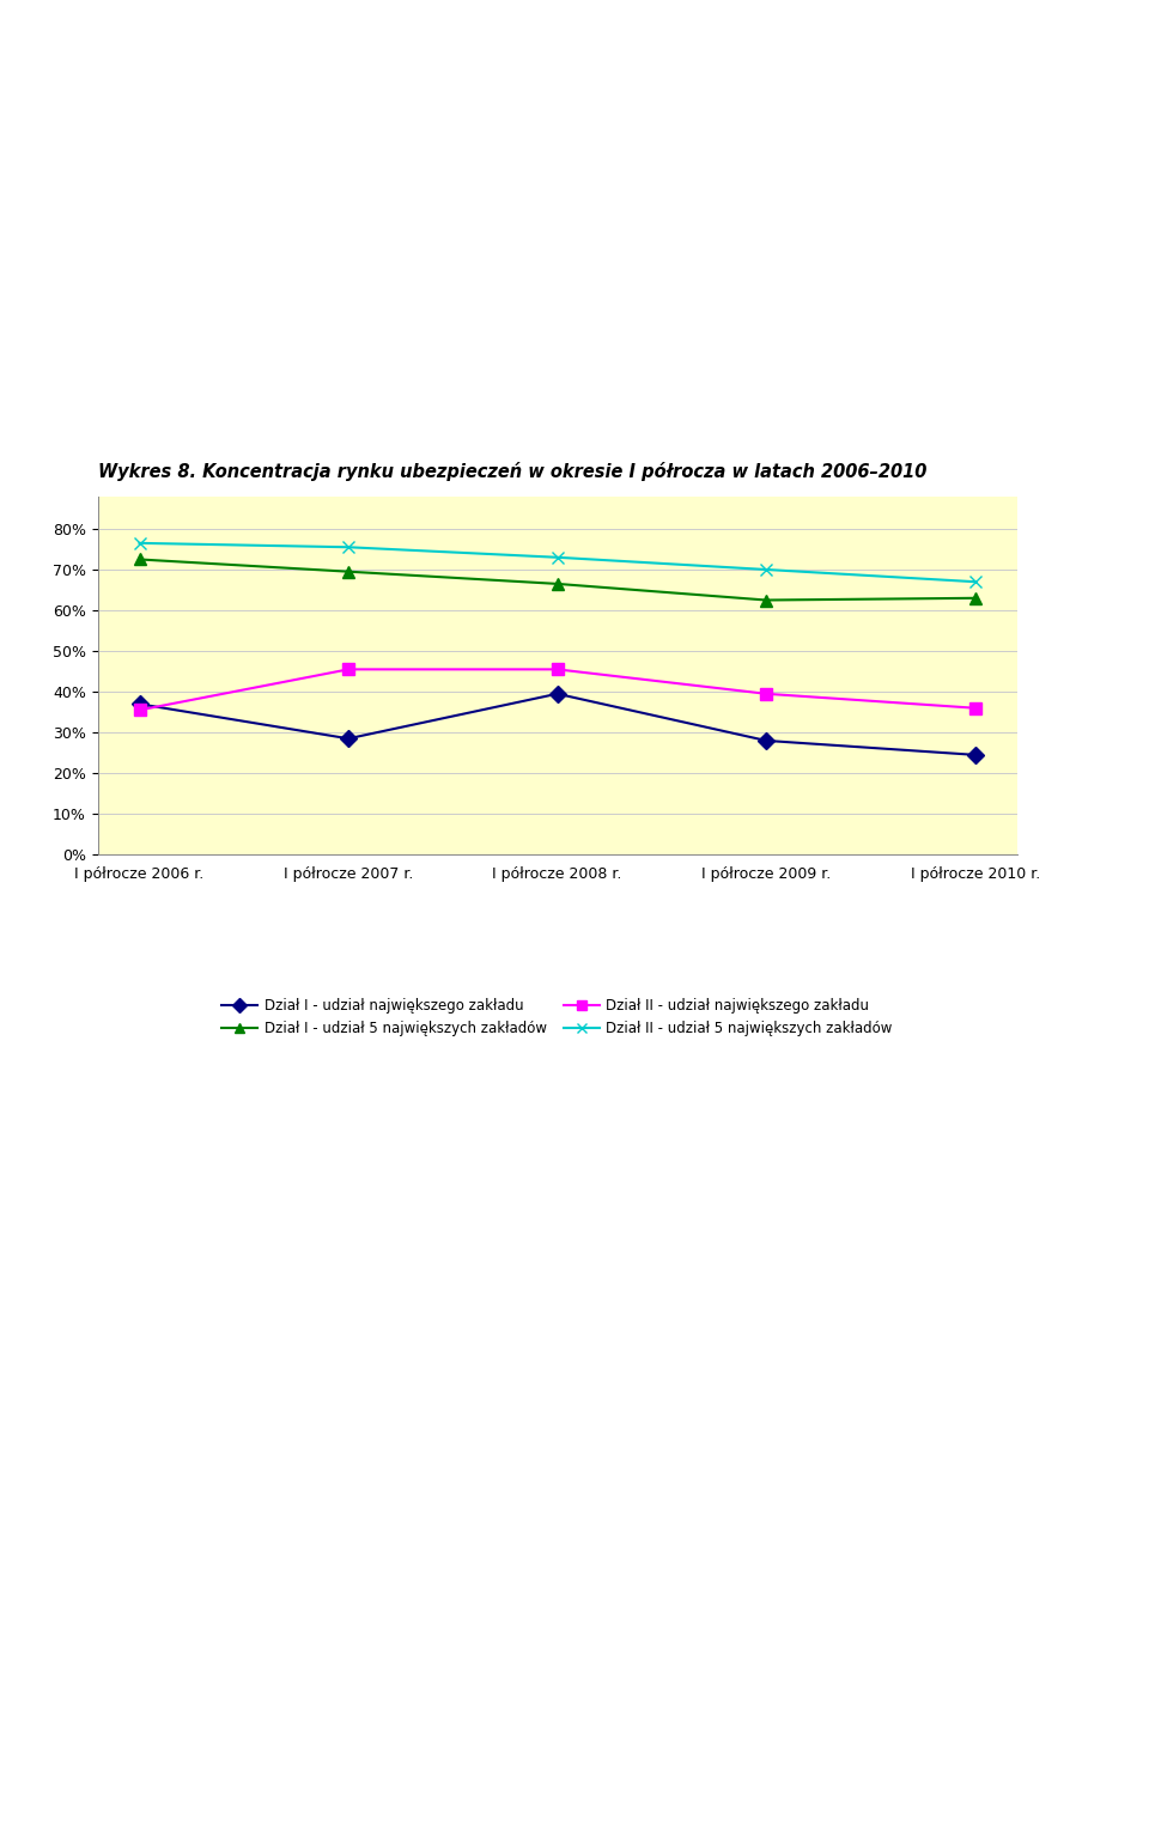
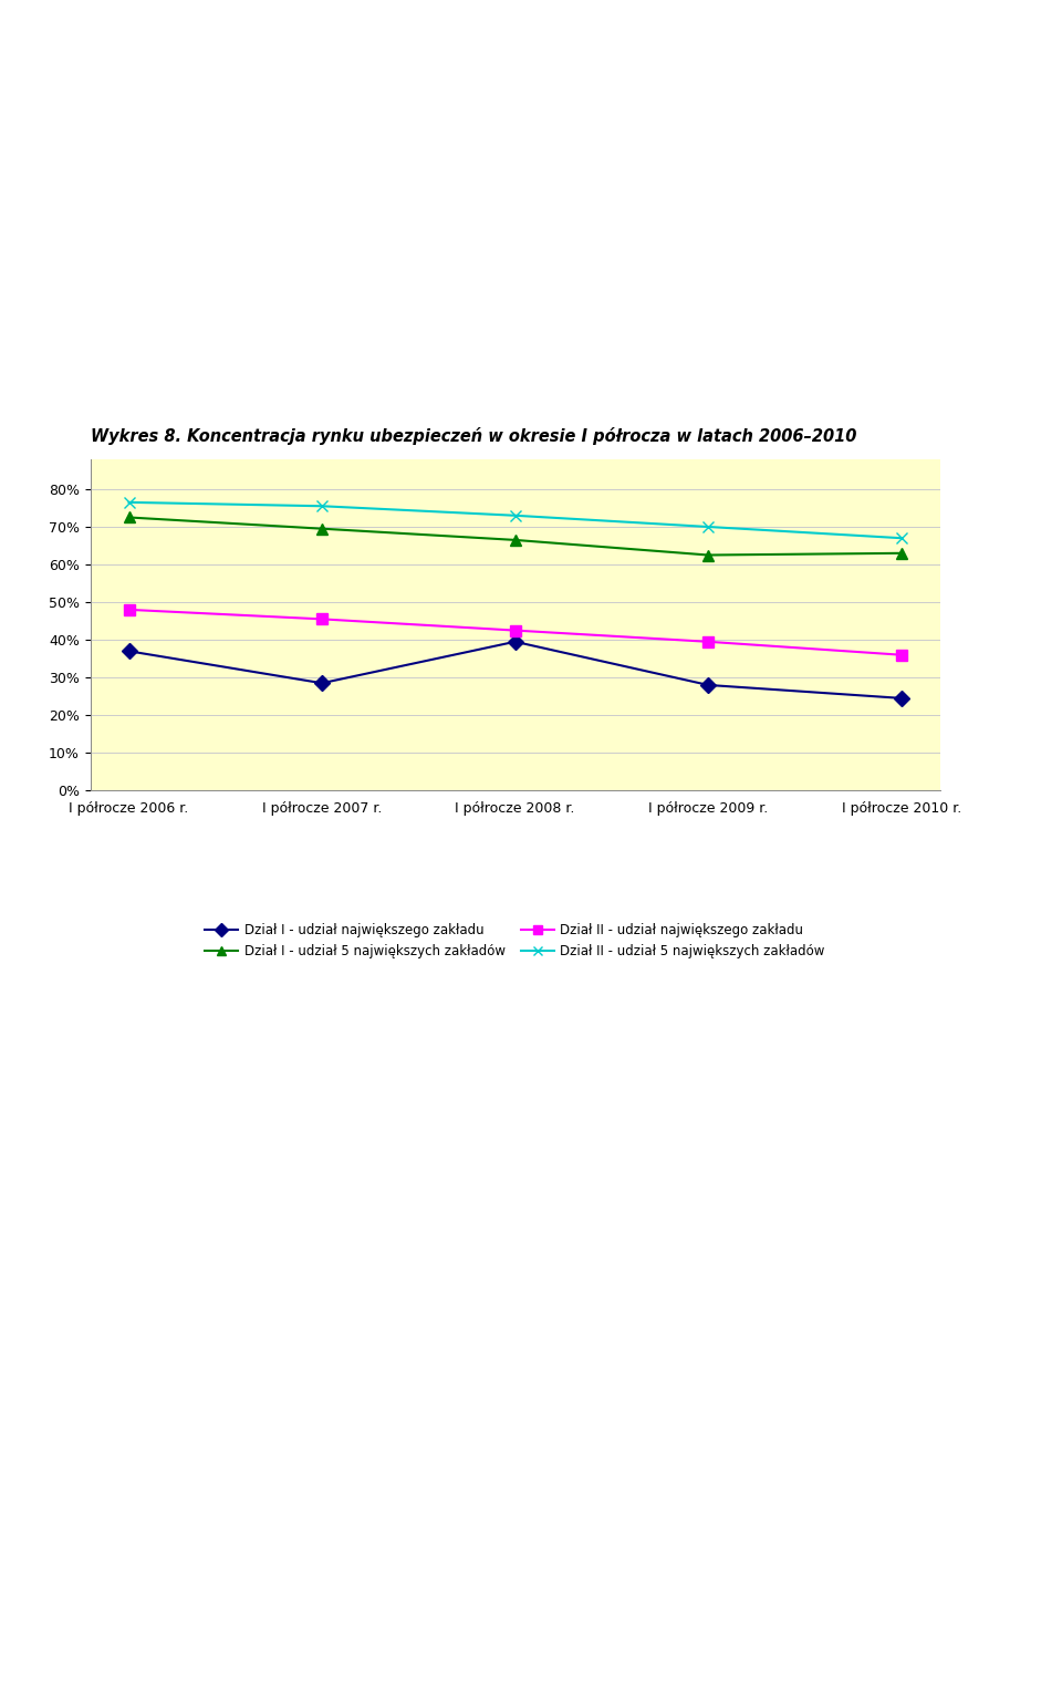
Dział II - udział największego zakładu/I półrocze 2006 r.: 35.5% -> 48.0%
Dział II - udział największego zakładu/I półrocze 2008 r.: 45.5% -> 42.5%
